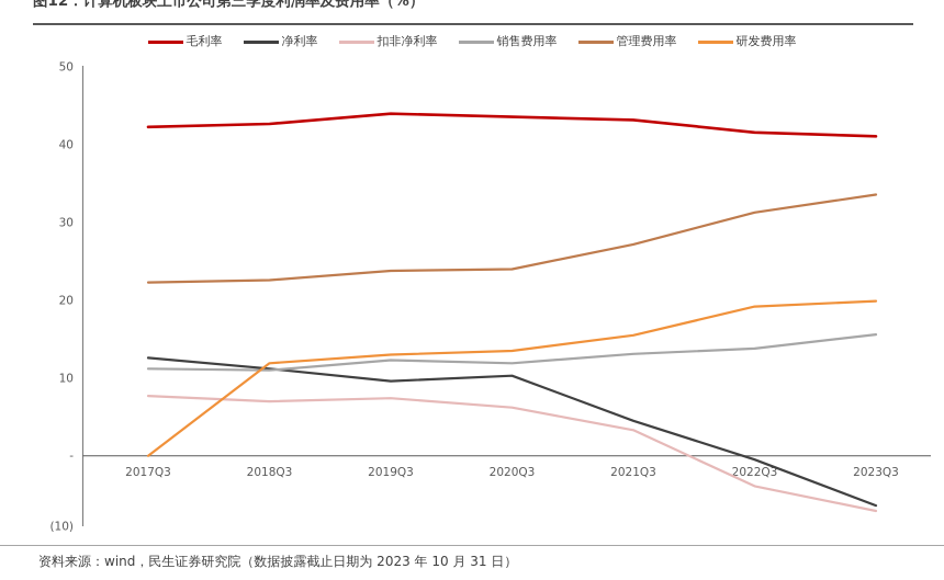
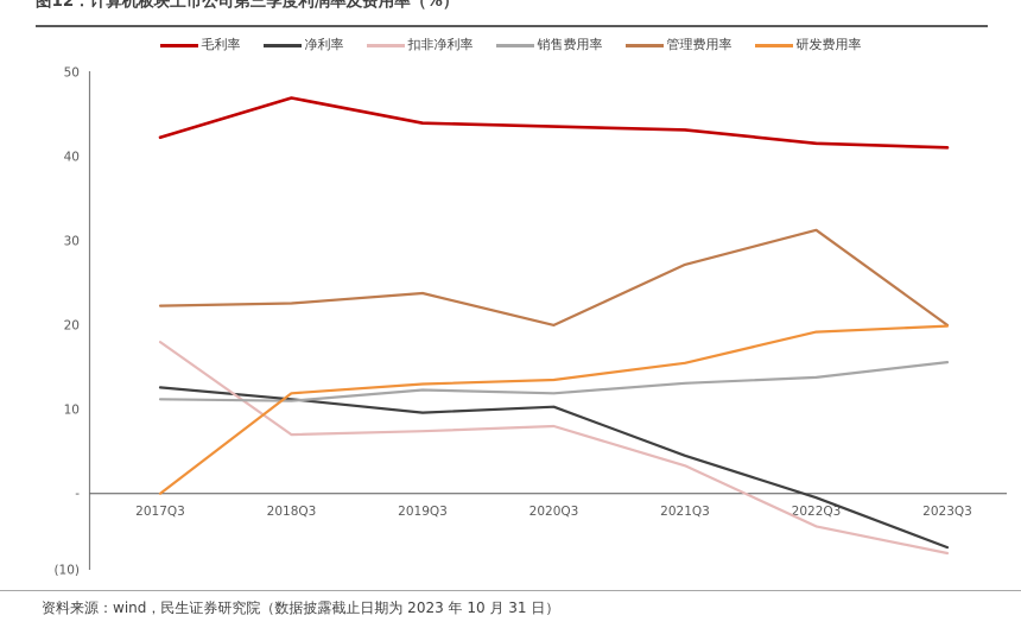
扣非净利率/2017Q3: 8 -> 18
毛利率/2018Q3: 43 -> 47
扣非净利率/2020Q3: 6 -> 8
管理费用率/2020Q3: 24 -> 20
管理费用率/2023Q3: 34 -> 20
